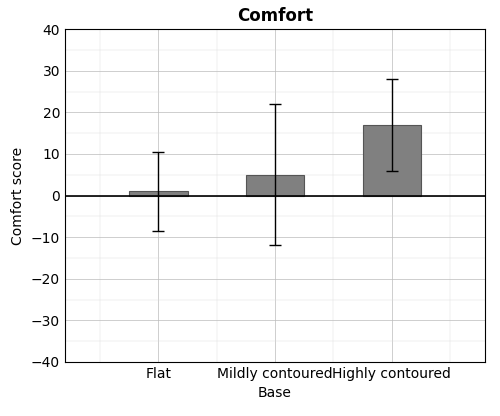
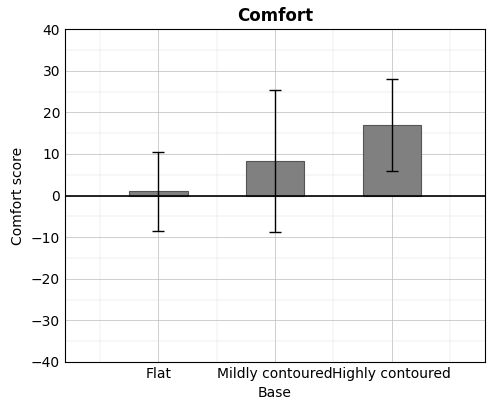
Mildly contoured: 5.0 -> 8.3
